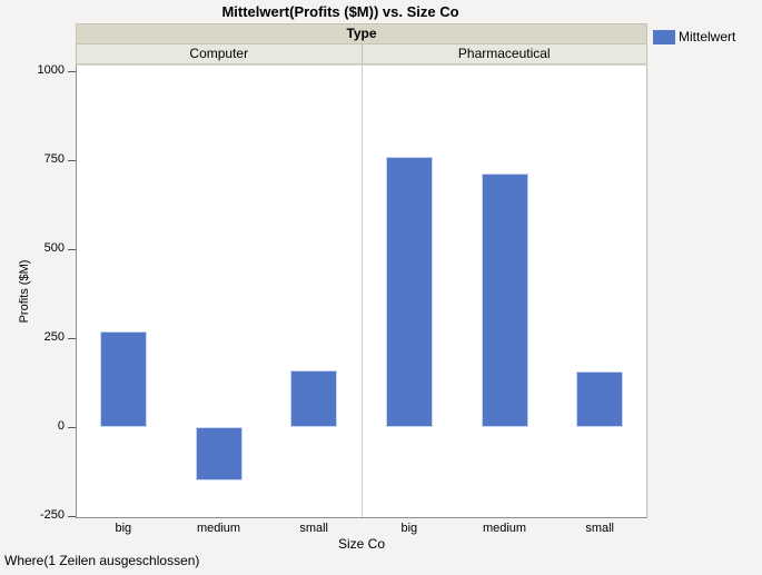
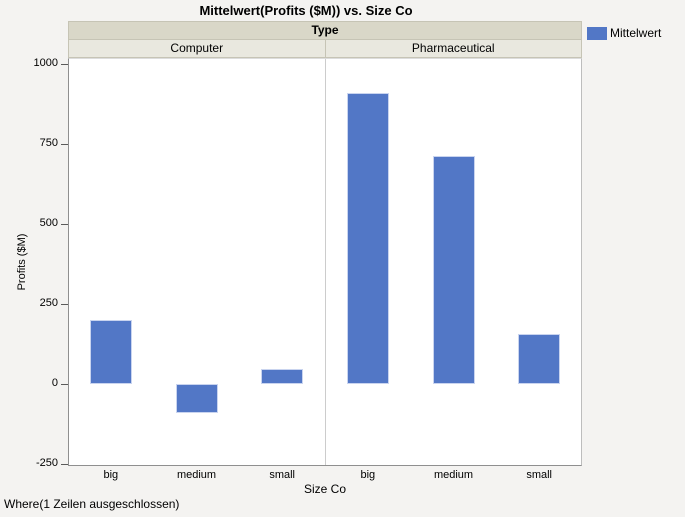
Computer/big: 270 -> 200
Pharmaceutical/big: 760 -> 910
Computer/medium: -150 -> -90
Computer/small: 160 -> 50
